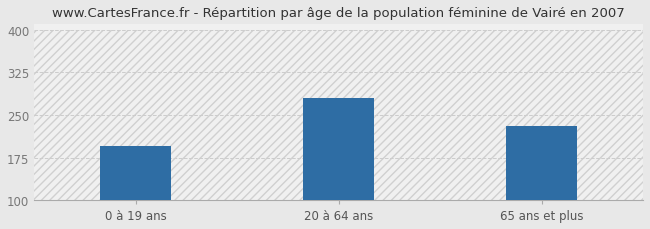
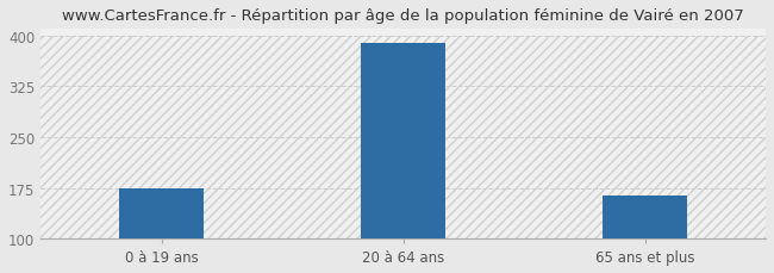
0 à 19 ans: 196 -> 175
20 à 64 ans: 280 -> 390
65 ans et plus: 230 -> 163
